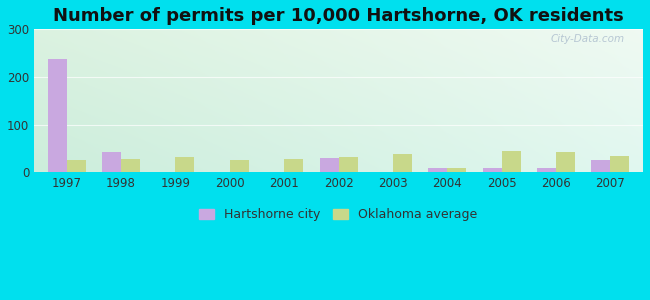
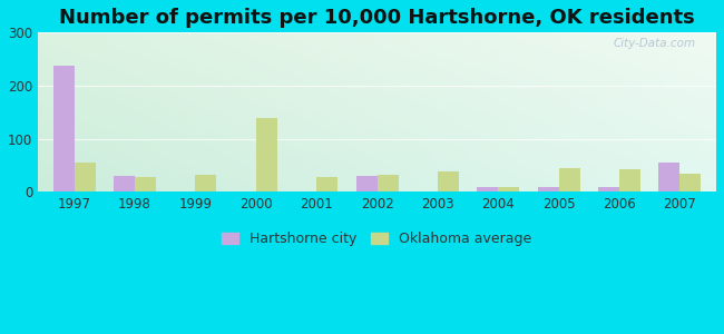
Oklahoma average/1997: 25 -> 55
Hartshorne city/1998: 42 -> 30
Oklahoma average/2000: 25 -> 140
Hartshorne city/2007: 25 -> 55
